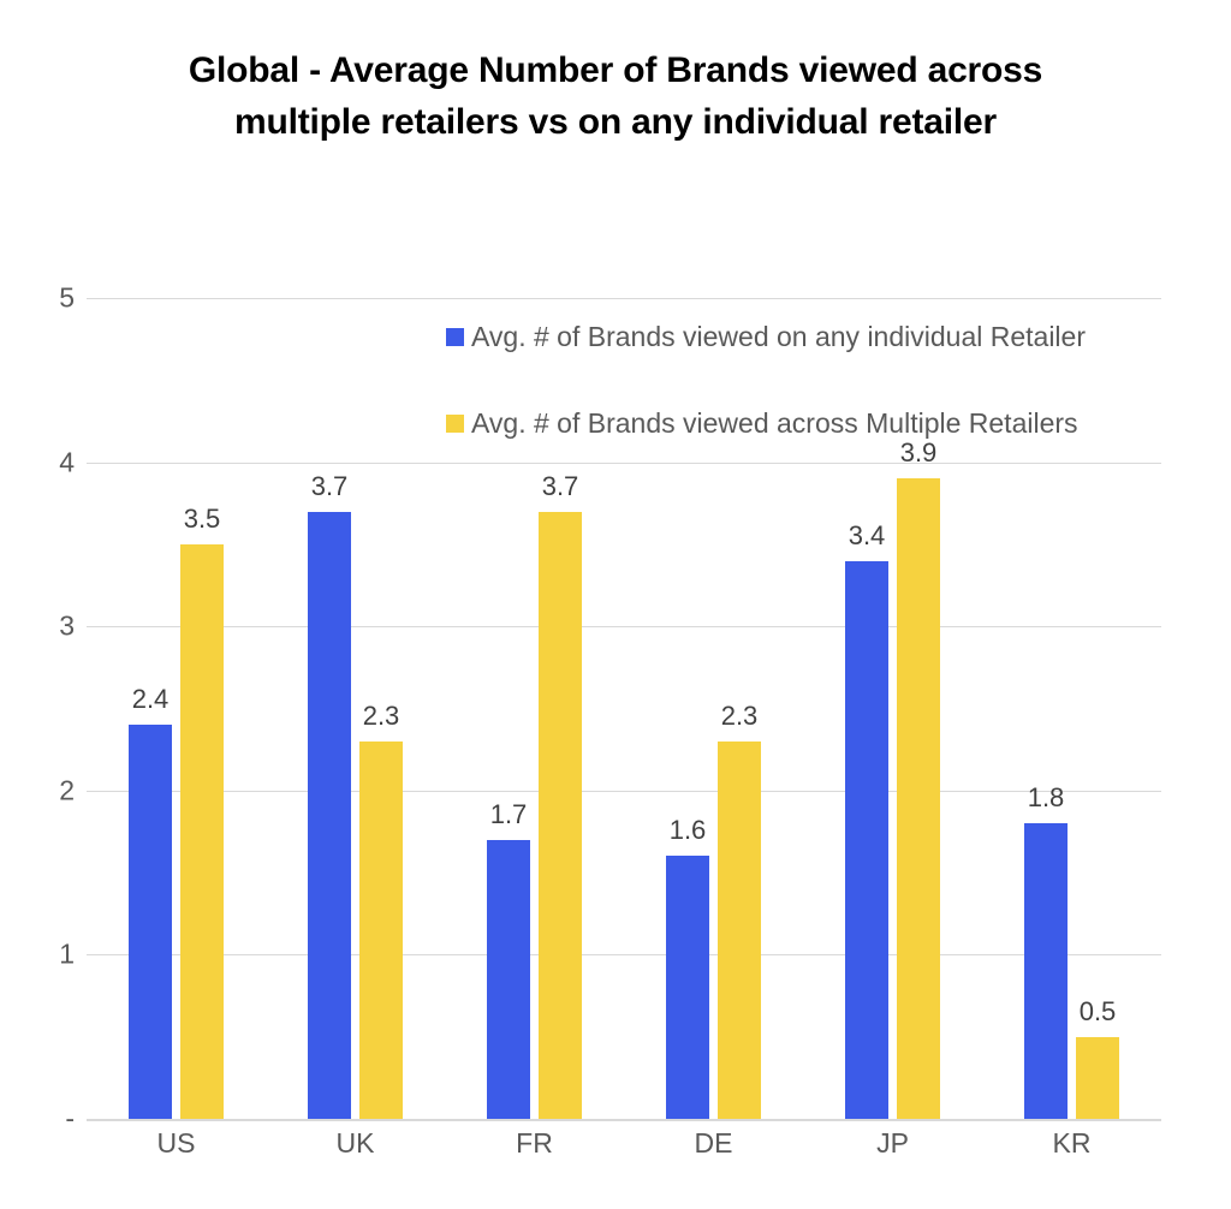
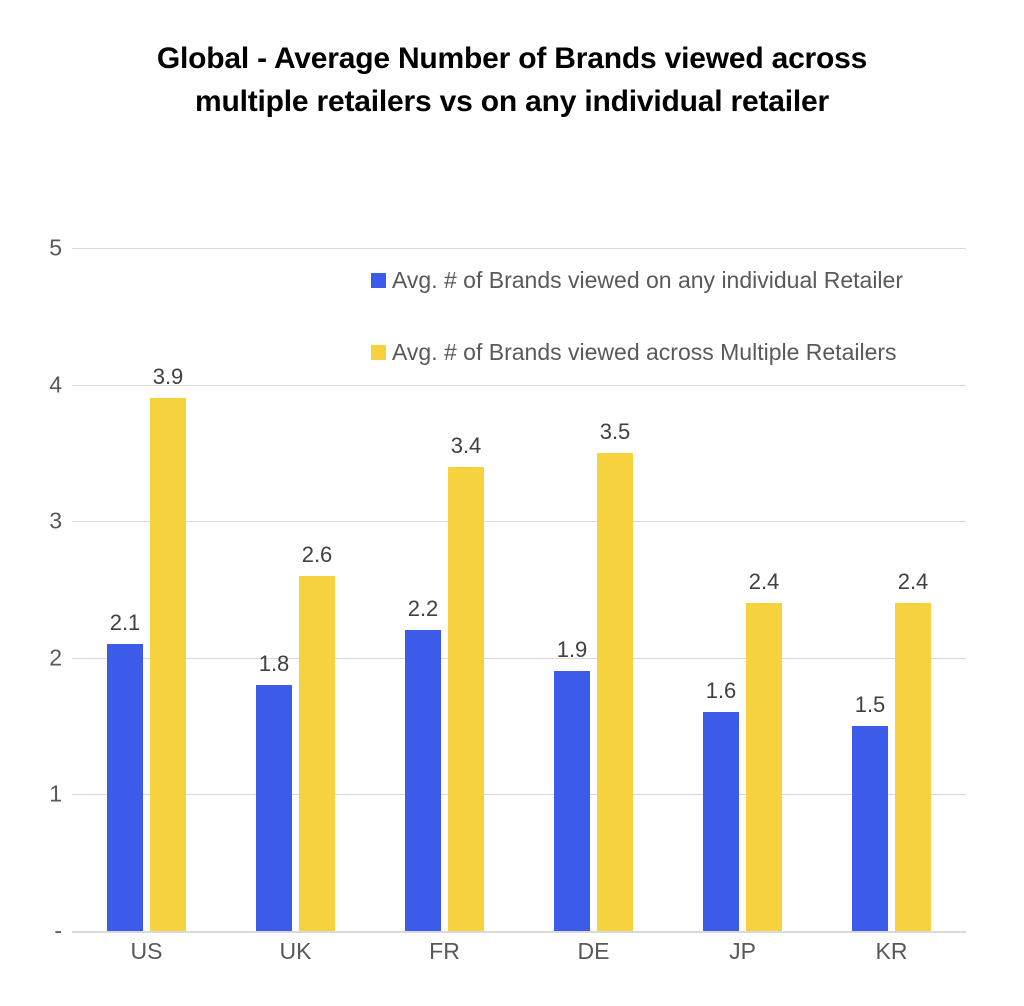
Avg. # of Brands viewed on any individual Retailer/US: 2.4 -> 2.1
Avg. # of Brands viewed across Multiple Retailers/US: 3.5 -> 3.9
Avg. # of Brands viewed on any individual Retailer/UK: 3.7 -> 1.8
Avg. # of Brands viewed across Multiple Retailers/UK: 2.3 -> 2.6
Avg. # of Brands viewed on any individual Retailer/FR: 1.7 -> 2.2
Avg. # of Brands viewed across Multiple Retailers/FR: 3.7 -> 3.4
Avg. # of Brands viewed on any individual Retailer/DE: 1.6 -> 1.9
Avg. # of Brands viewed across Multiple Retailers/DE: 2.3 -> 3.5
Avg. # of Brands viewed on any individual Retailer/JP: 3.4 -> 1.6
Avg. # of Brands viewed across Multiple Retailers/JP: 3.9 -> 2.4
Avg. # of Brands viewed on any individual Retailer/KR: 1.8 -> 1.5
Avg. # of Brands viewed across Multiple Retailers/KR: 0.5 -> 2.4
